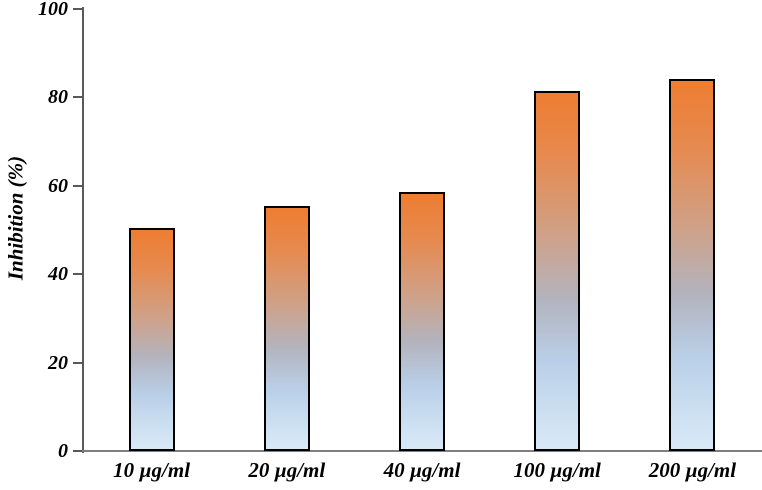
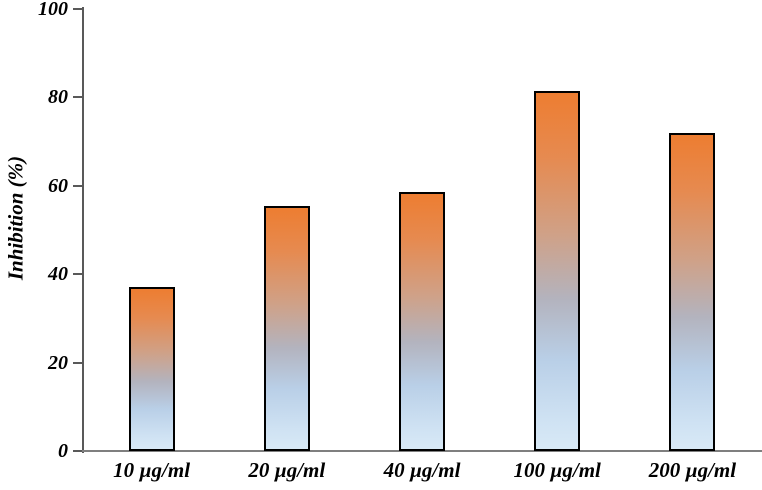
10 µg/ml: 50 -> 37
200 µg/ml: 84 -> 72
